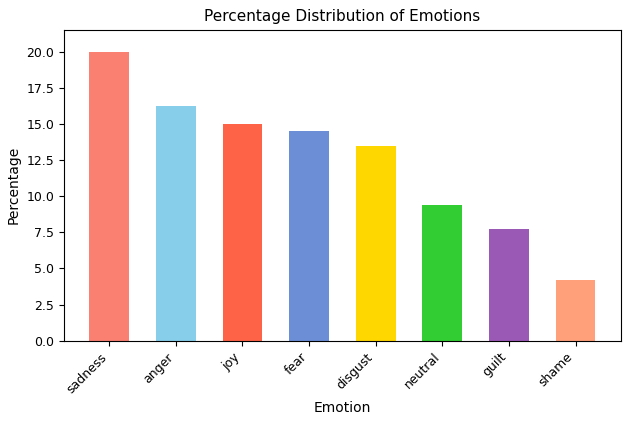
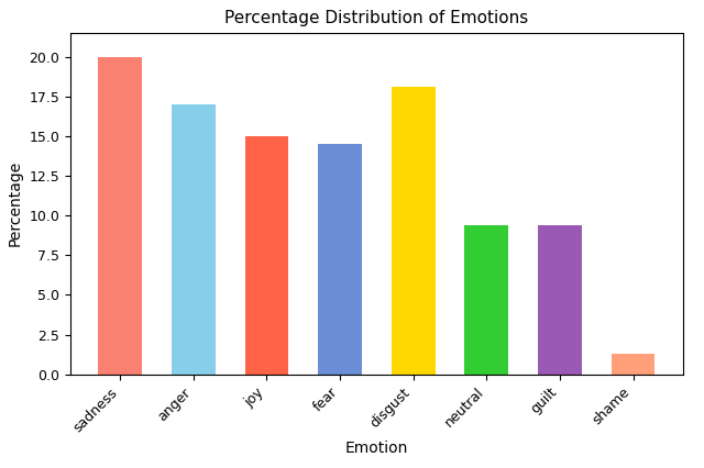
anger: 16.2 -> 17.0
disgust: 13.5 -> 18.1
guilt: 7.7 -> 9.4
shame: 4.2 -> 1.3
